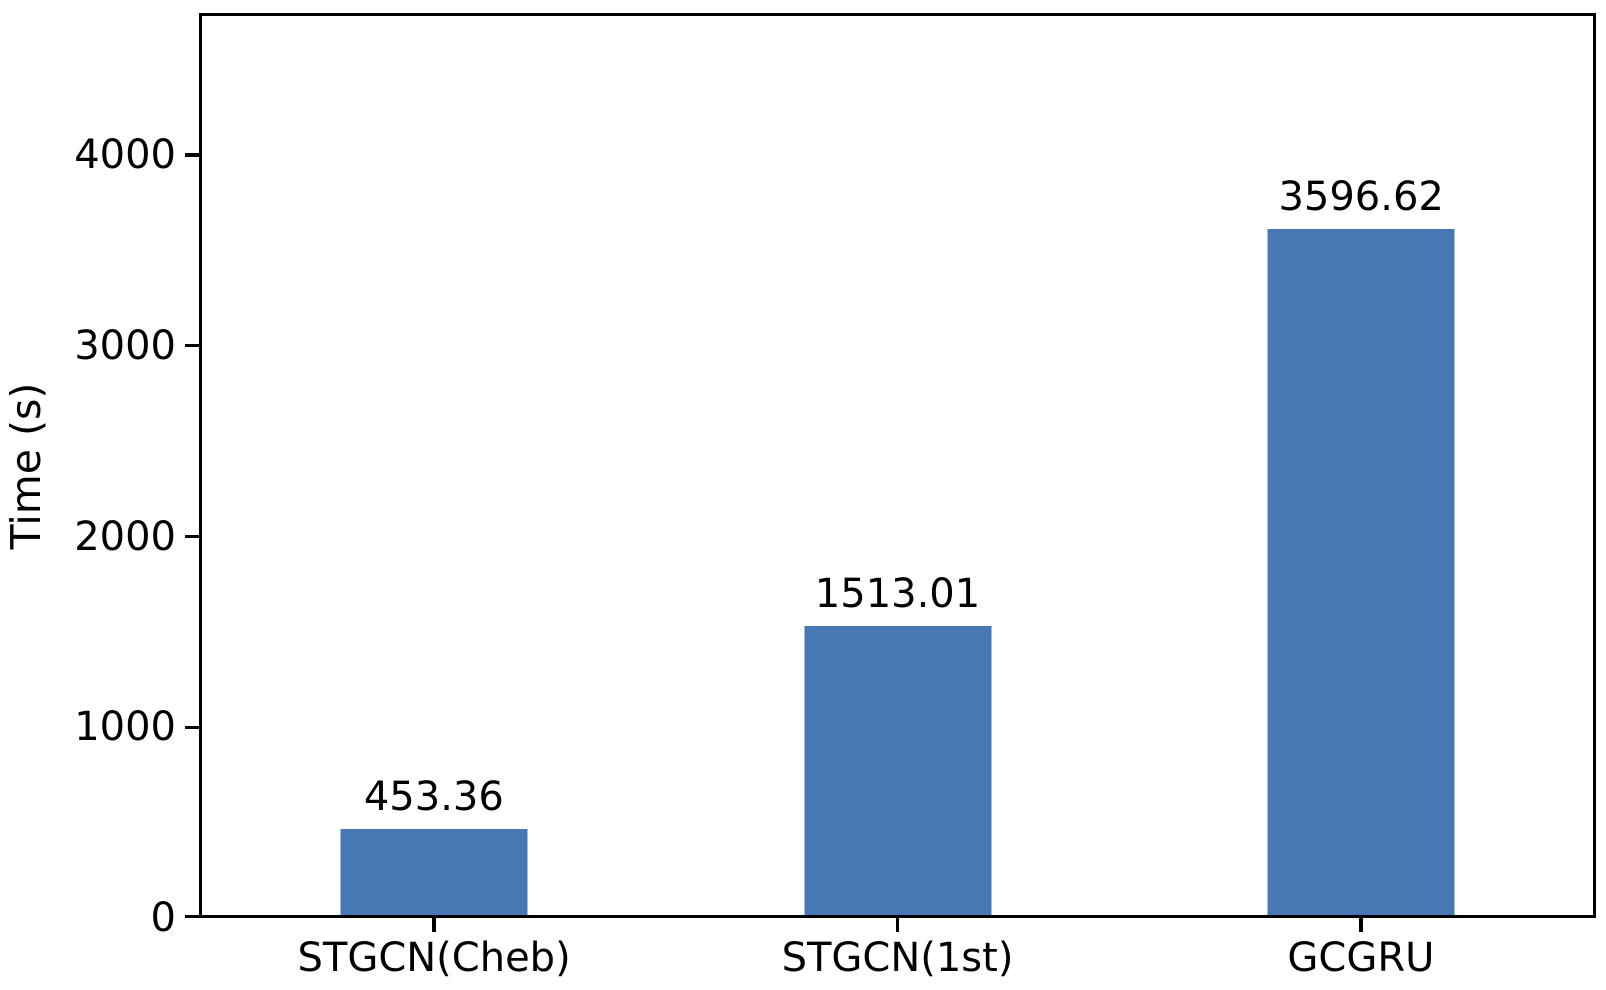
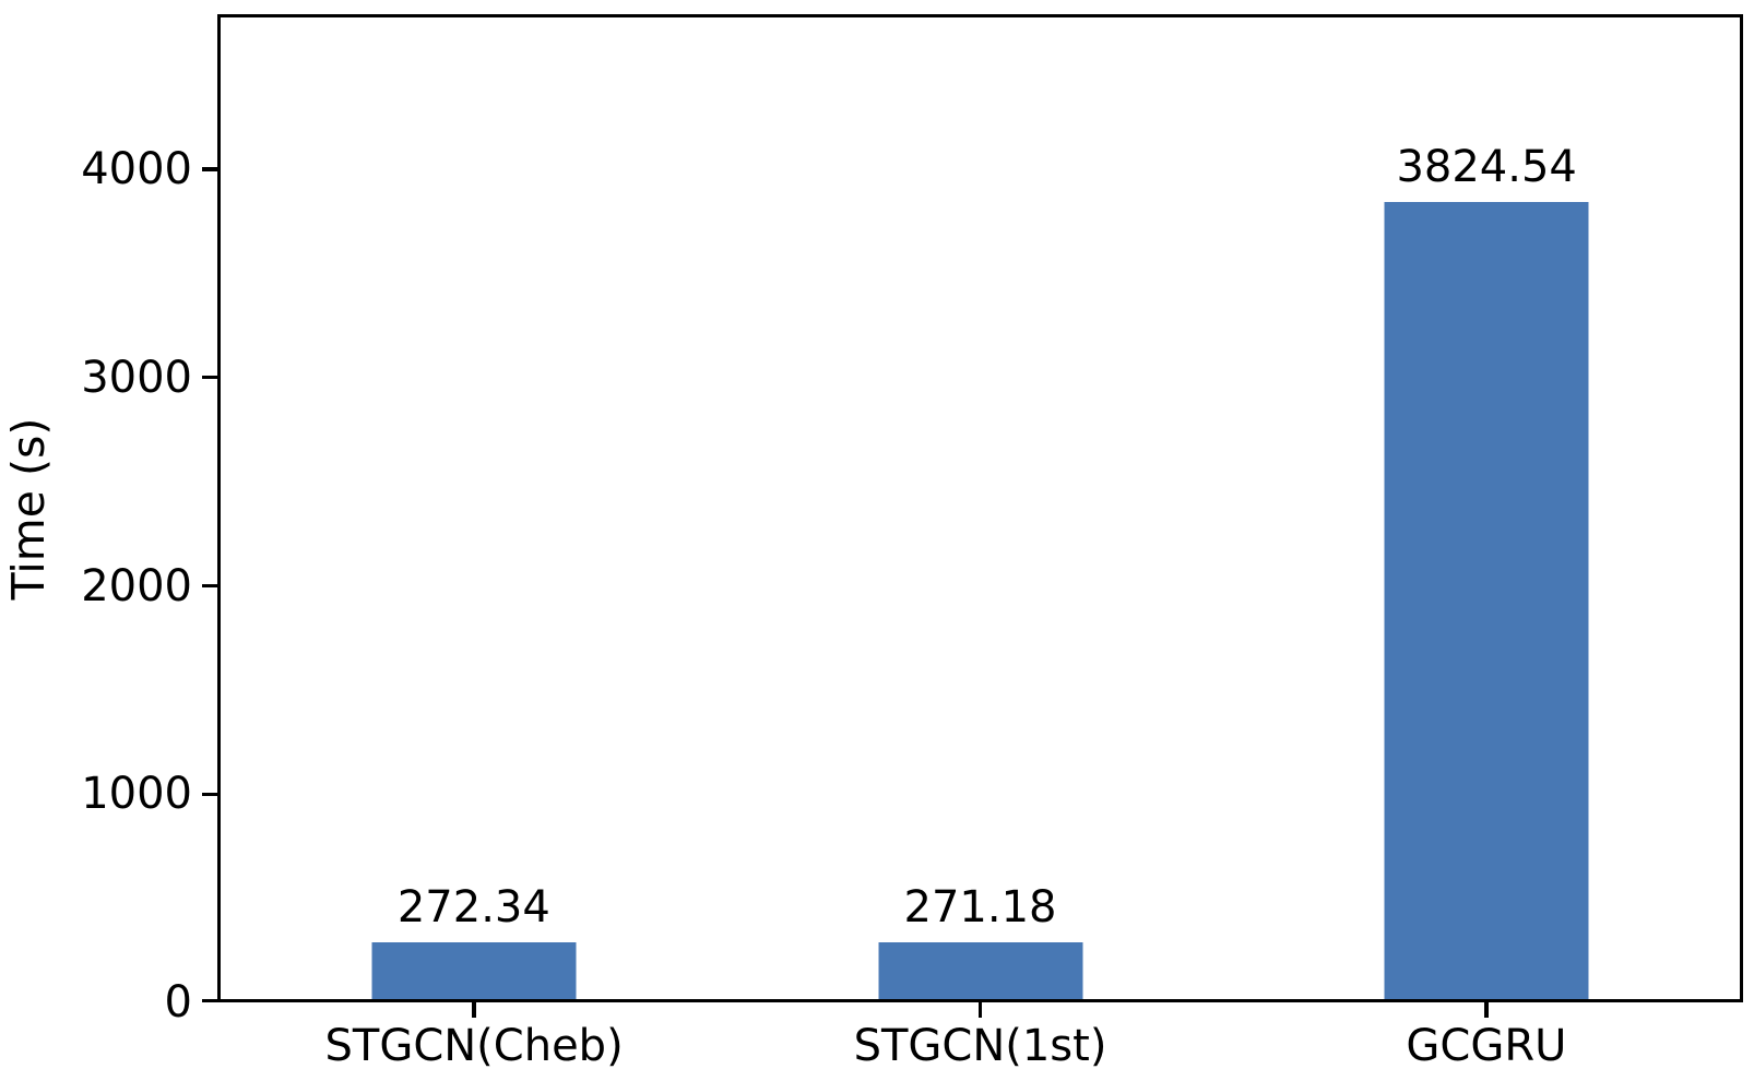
STGCN(Cheb): 453.36 -> 272.34
STGCN(1st): 1513.01 -> 271.18
GCGRU: 3596.62 -> 3824.54
